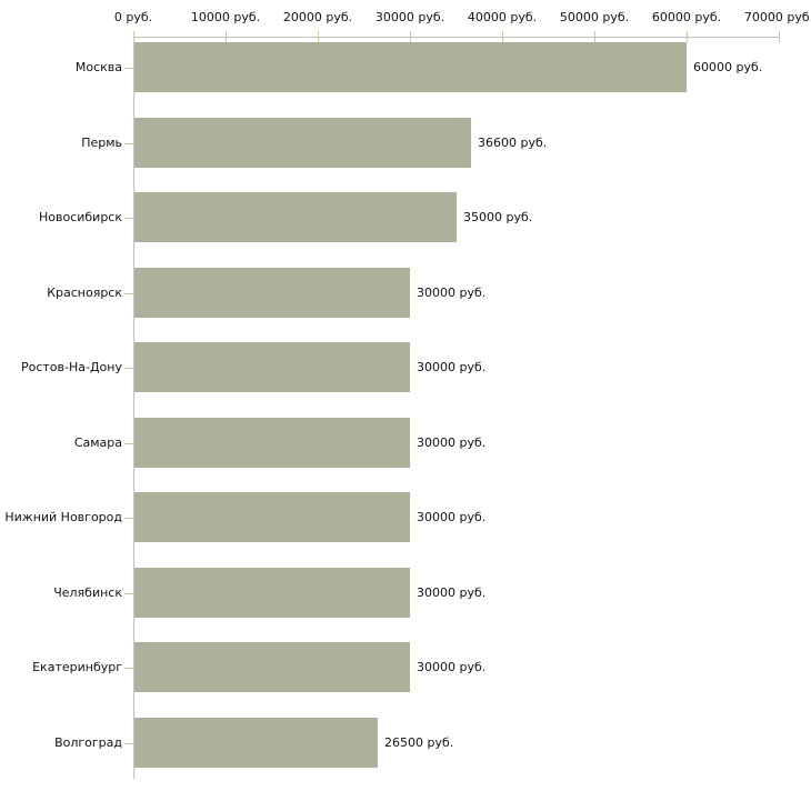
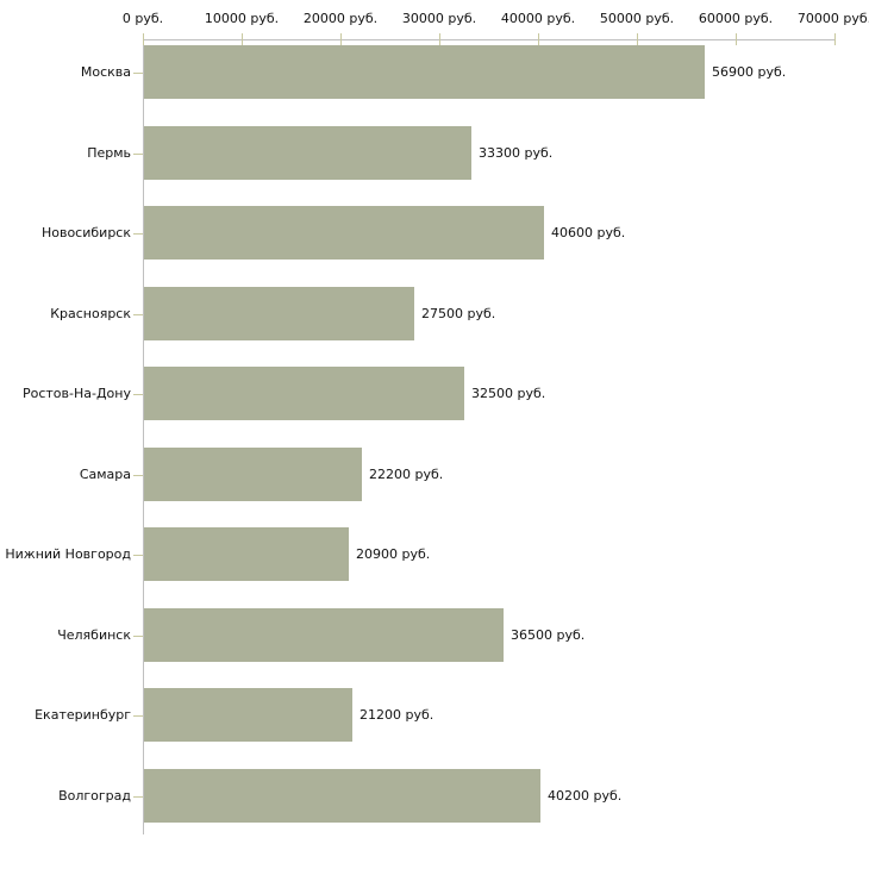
Москва: 60000 -> 56900
Пермь: 36600 -> 33300
Новосибирск: 35000 -> 40600
Красноярск: 30000 -> 27500
Ростов-На-Дону: 30000 -> 32500
Самара: 30000 -> 22200
Нижний Новгород: 30000 -> 20900
Челябинск: 30000 -> 36500
Екатеринбург: 30000 -> 21200
Волгоград: 26500 -> 40200
